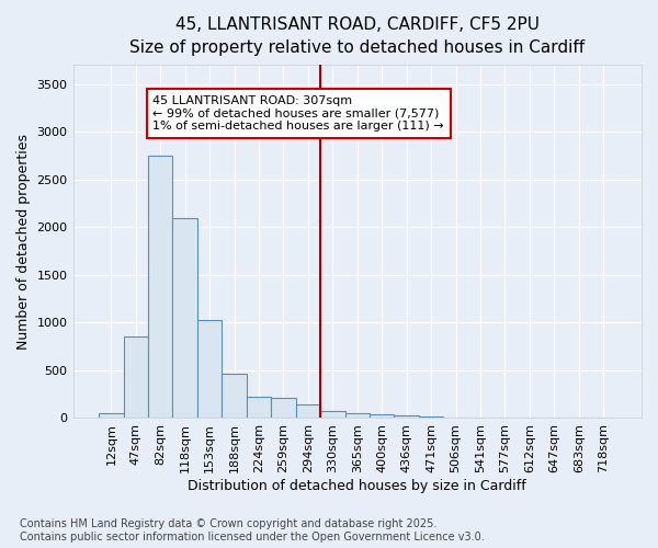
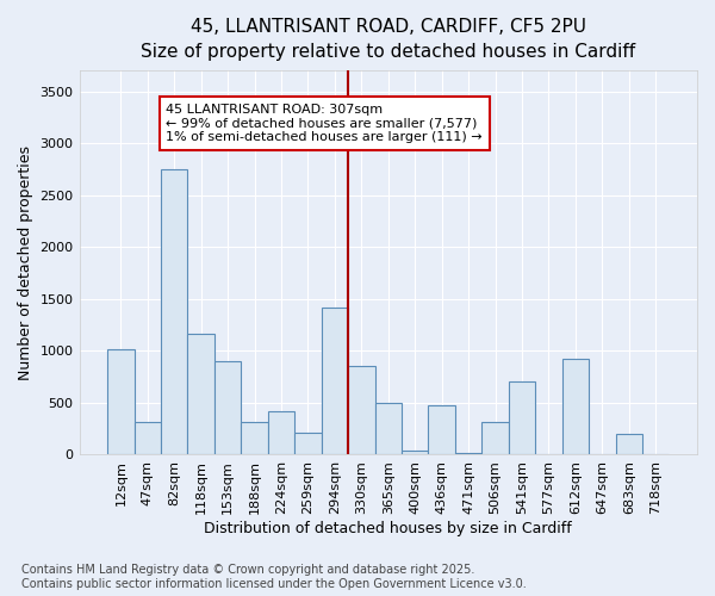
12sqm: 50 -> 1020
47sqm: 850 -> 320
118sqm: 2100 -> 1160
153sqm: 1030 -> 900
188sqm: 460 -> 320
224sqm: 220 -> 420
294sqm: 140 -> 1420
330sqm: 70 -> 860
365sqm: 50 -> 500
436sqm: 30 -> 480
506sqm: 10 -> 320
541sqm: 10 -> 700
612sqm: 0 -> 920
683sqm: 0 -> 200
